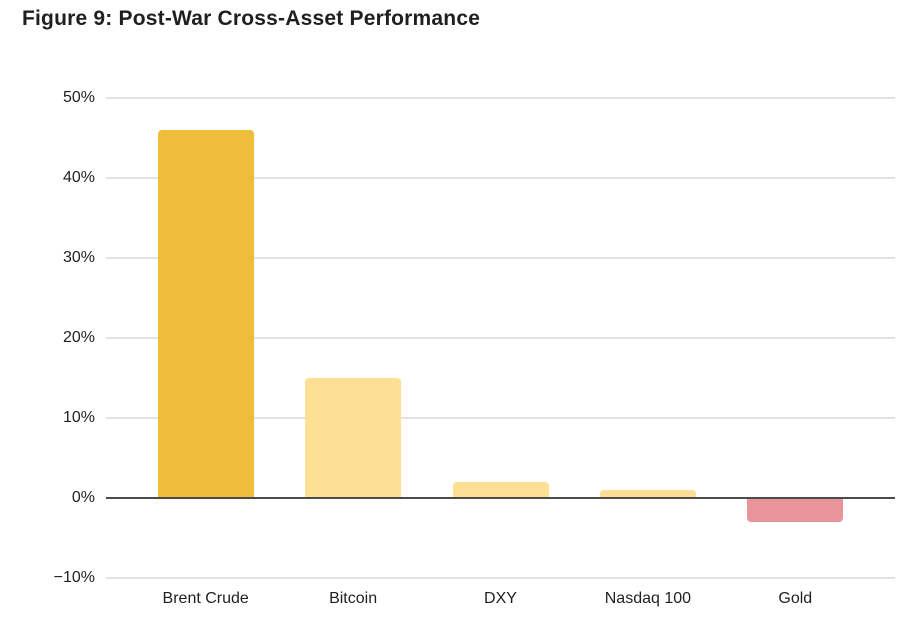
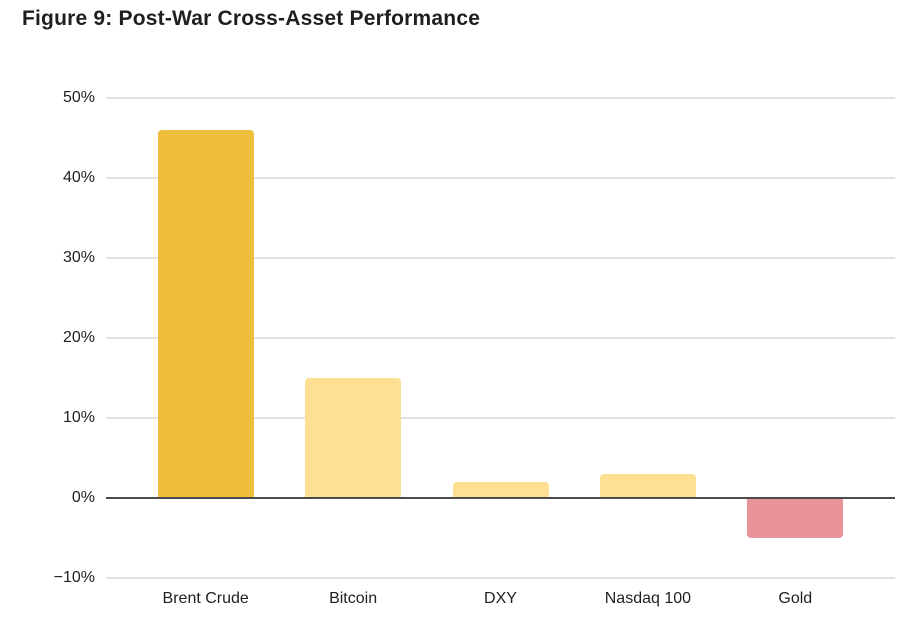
Nasdaq 100: 1% -> 3%
Gold: -3% -> -5%
